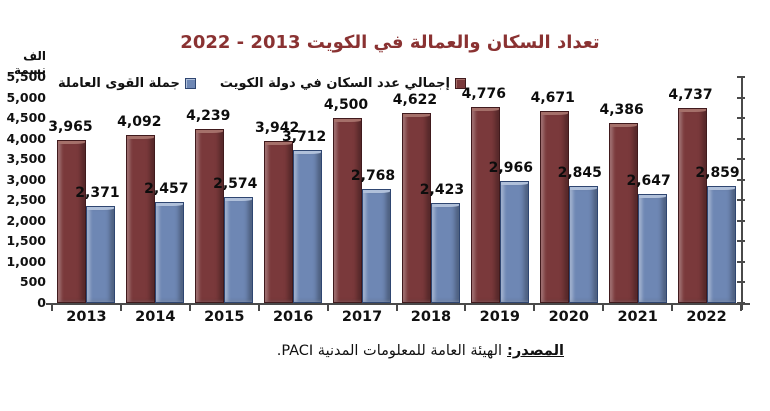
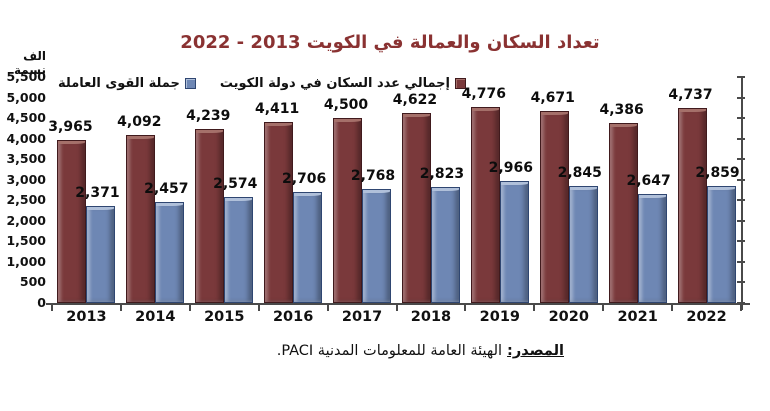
إجمالي عدد السكان في دولة الكويت/2016: 3,942 -> 4,411
جملة القوى العاملة/2016: 3,712 -> 2,706
جملة القوى العاملة/2018: 2,423 -> 2,823
